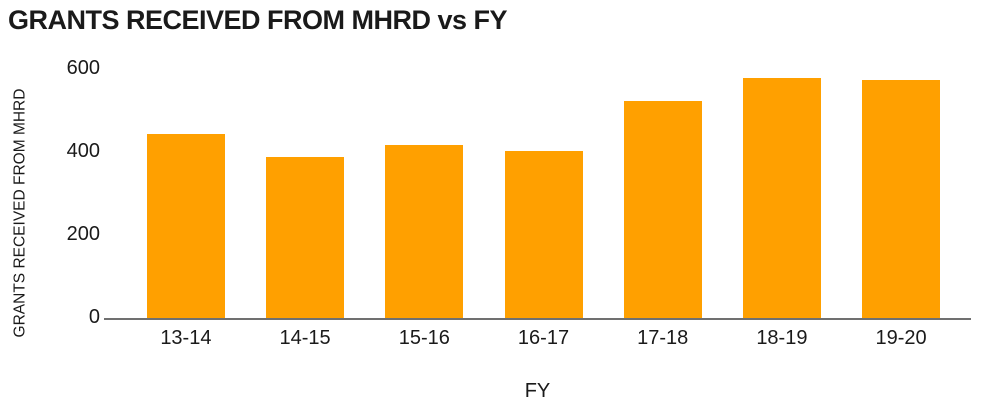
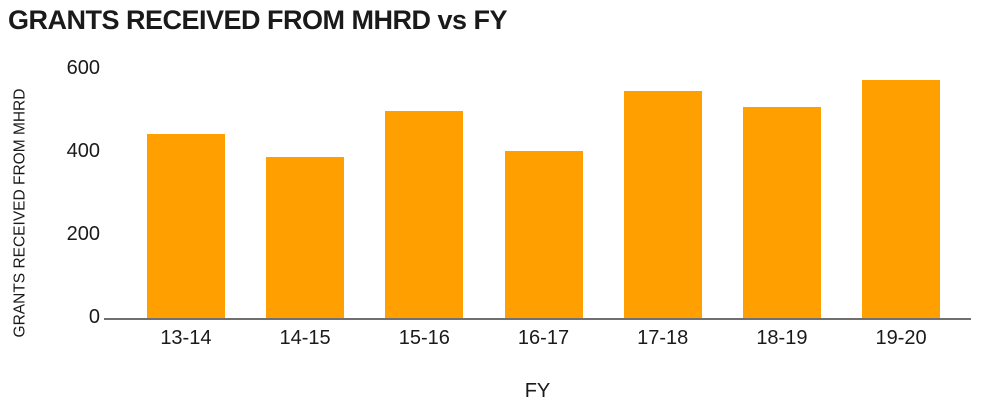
15-16: 420 -> 500
17-18: 520 -> 550
18-19: 580 -> 510
